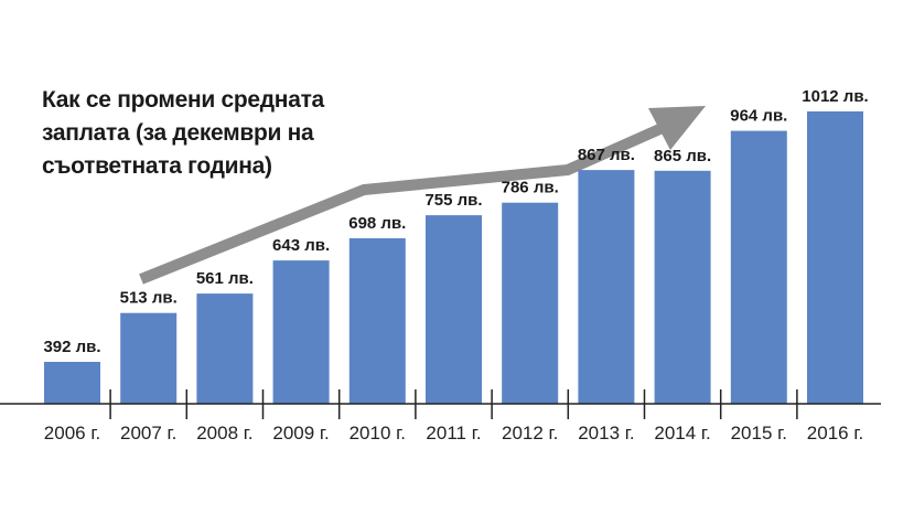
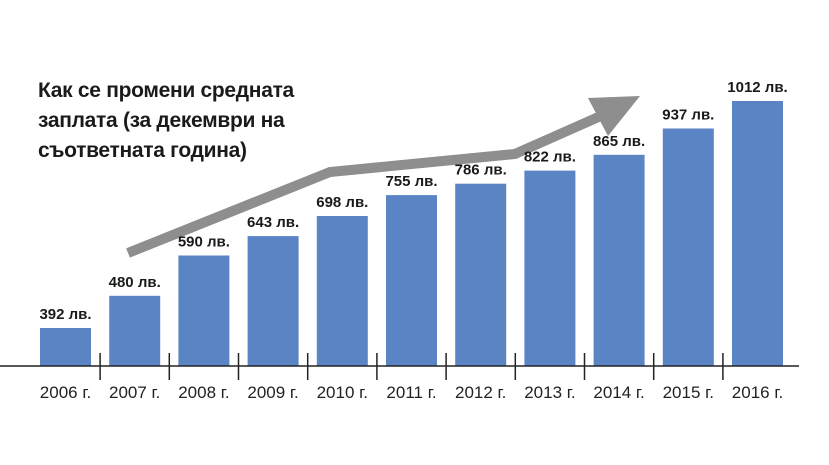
2007 г.: 513 -> 480
2008 г.: 561 -> 590
2013 г.: 867 -> 822
2015 г.: 964 -> 937
